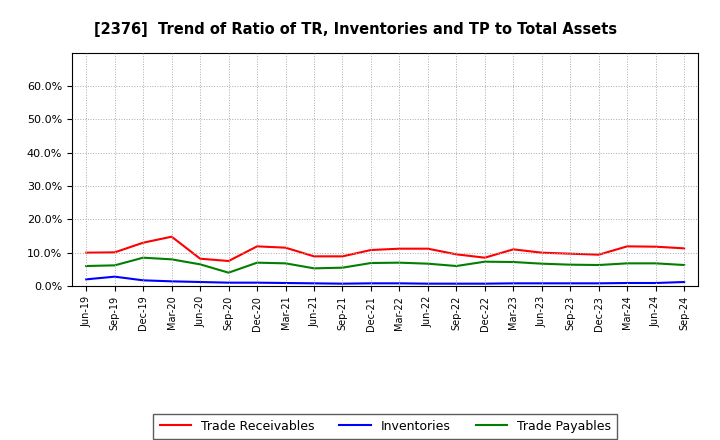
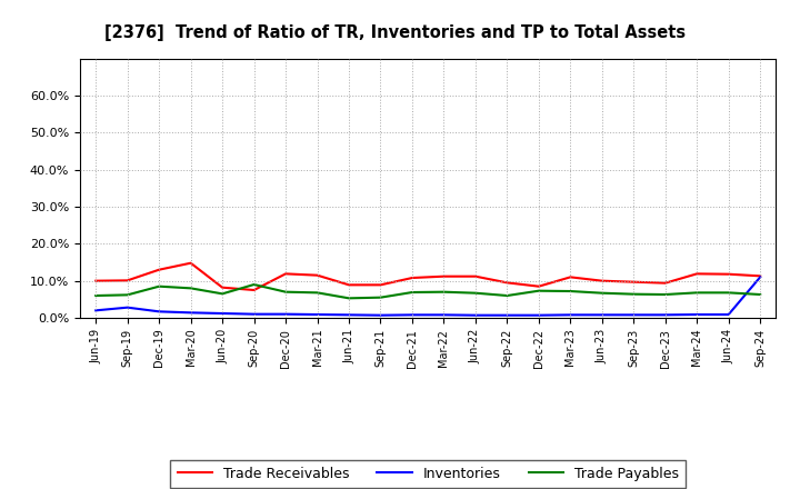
Trade Payables/Sep-20: 4.0% -> 9.0%
Inventories/Sep-24: 1.2% -> 11.0%
